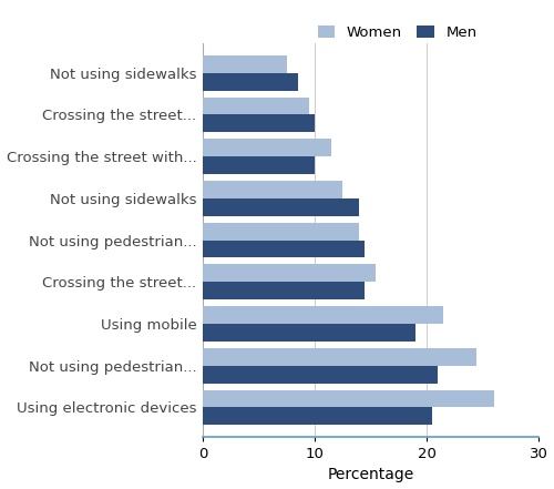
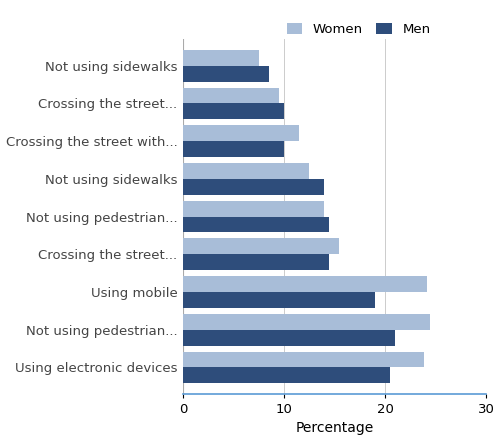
Women/Using mobile: 21.5 -> 24.2
Women/Using electronic devices: 26.0 -> 23.9
